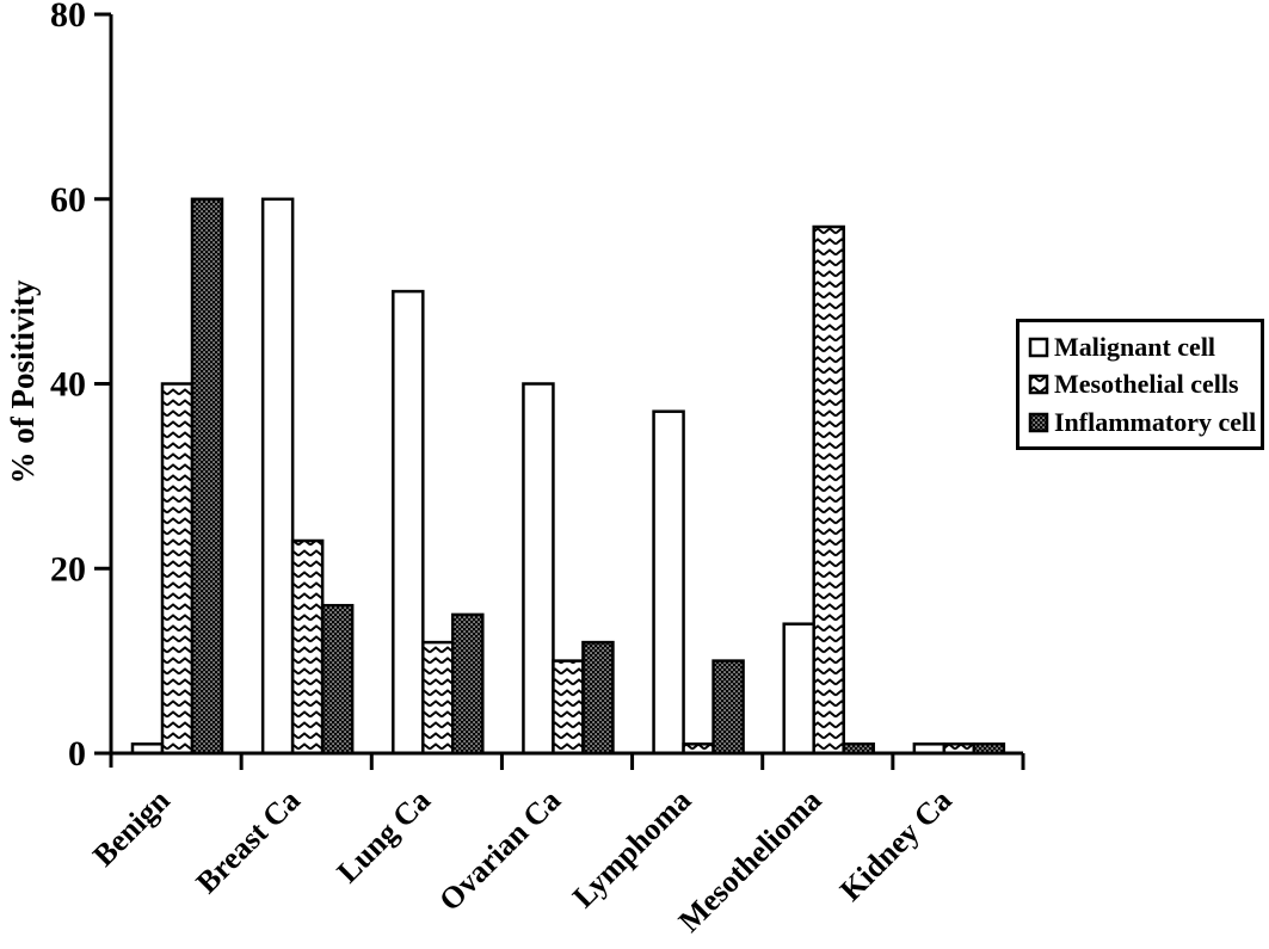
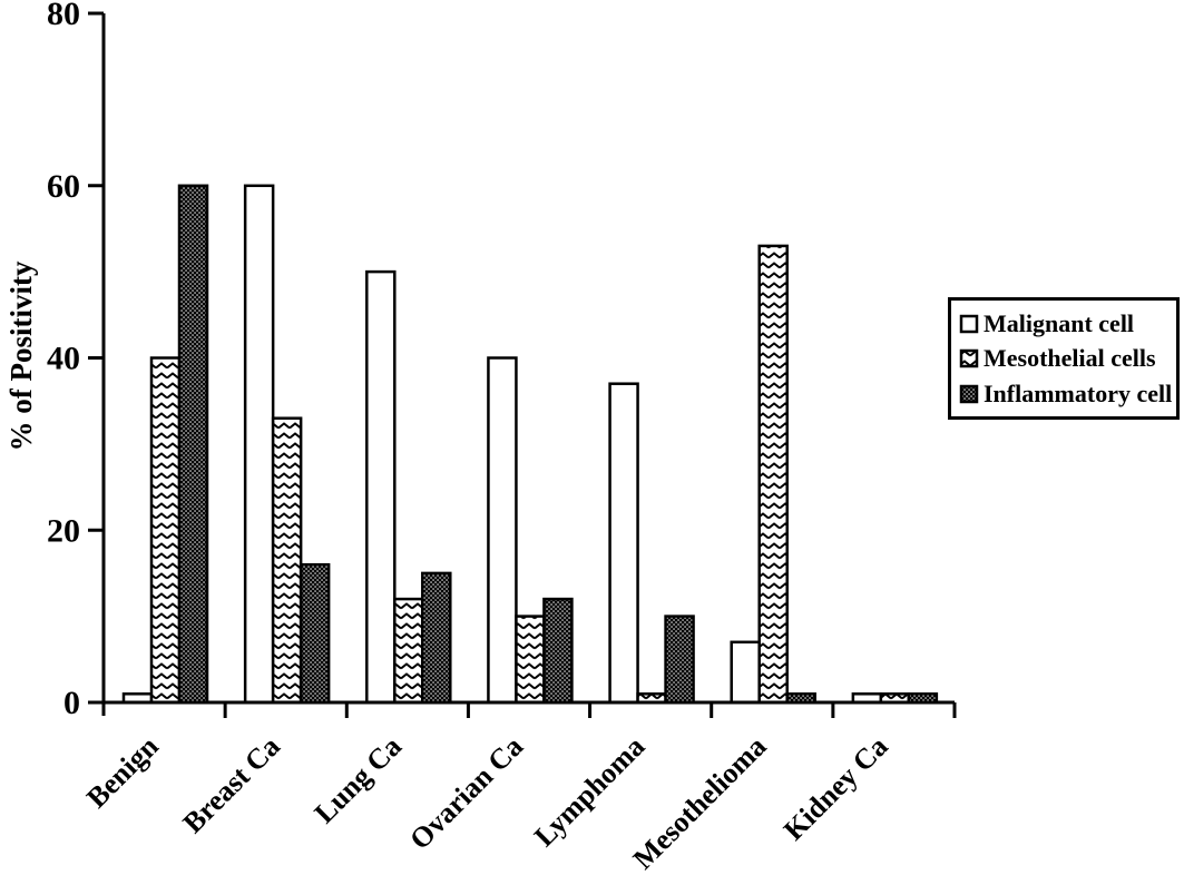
Mesothelial cells/Breast Ca: 23 -> 33
Malignant cell/Mesothelioma: 14 -> 7
Mesothelial cells/Mesothelioma: 57 -> 53
